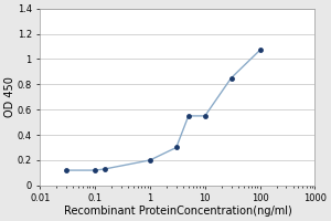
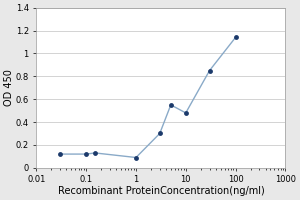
1: 0.20 -> 0.09
10: 0.55 -> 0.48
100: 1.07 -> 1.14
